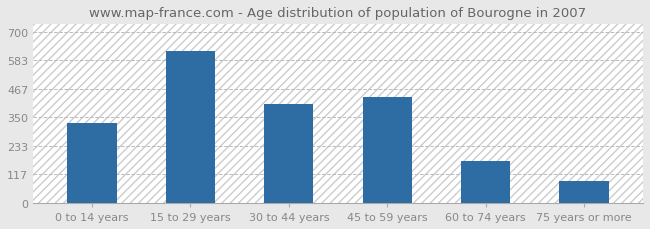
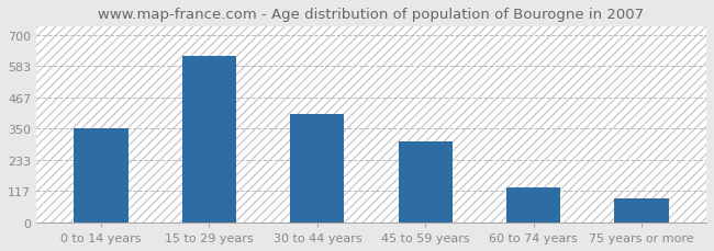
0 to 14 years: 325 -> 352
45 to 59 years: 435 -> 302
60 to 74 years: 170 -> 130
